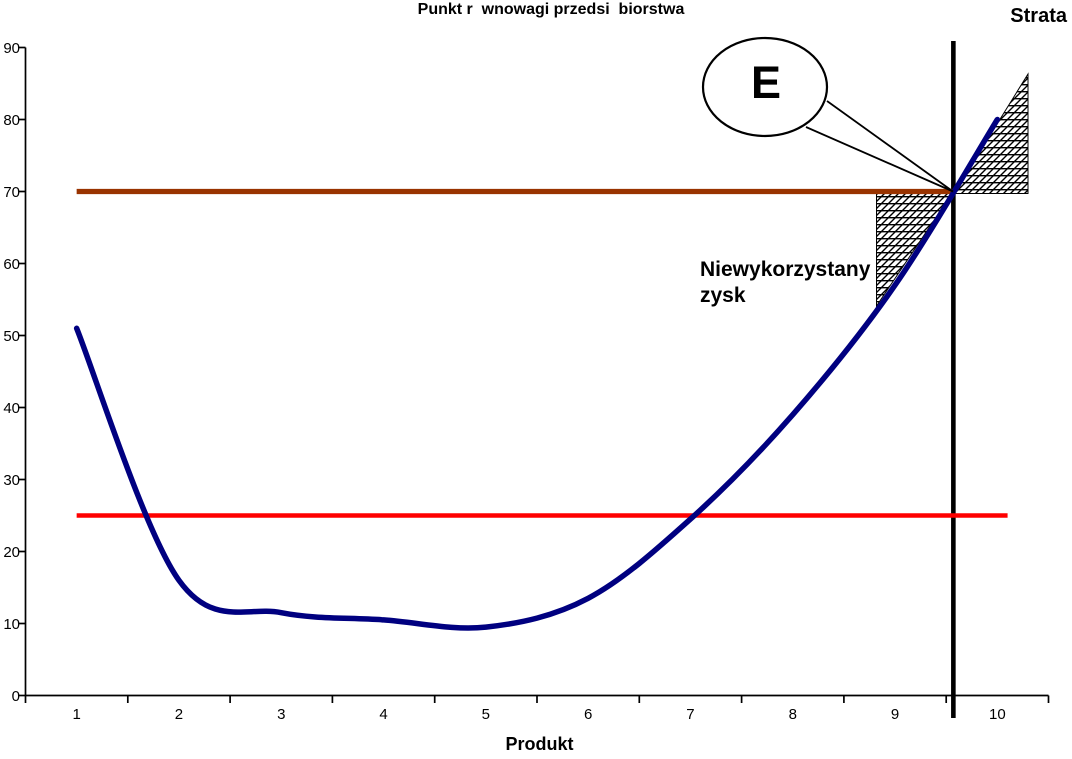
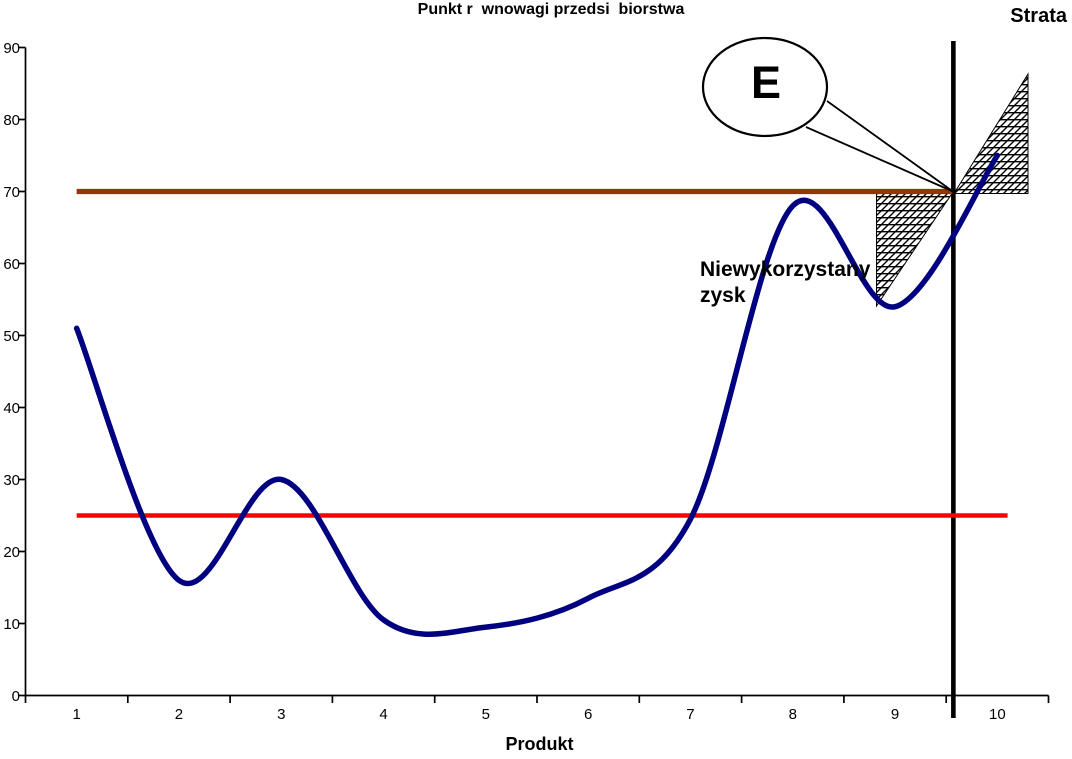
3: 12 -> 30
8: 39 -> 68
9: 57 -> 54
10: 80 -> 75
